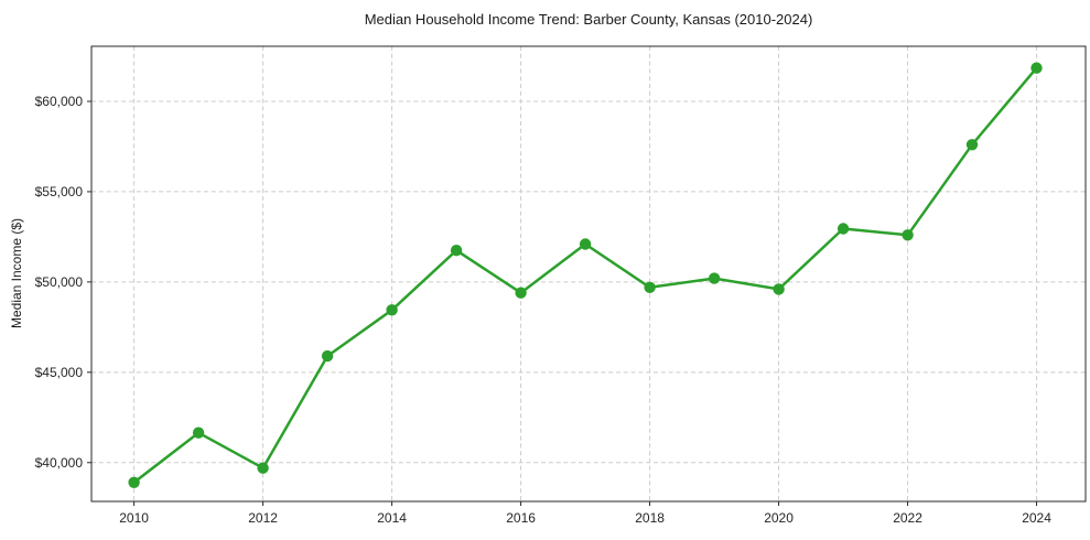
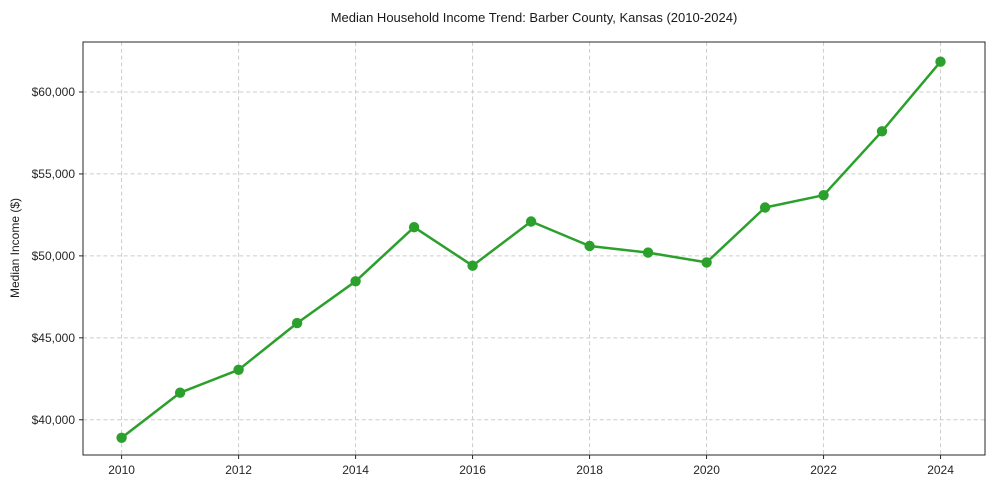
2012: $39700 -> $43000
2018: $49700 -> $50600
2022: $52600 -> $53700
